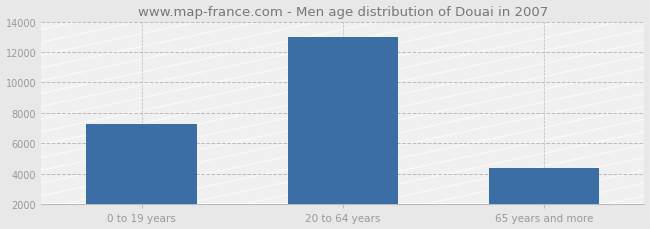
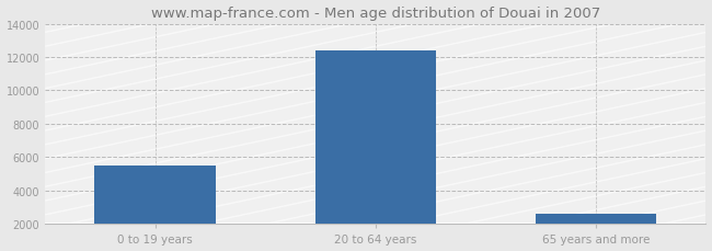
0 to 19 years: 7300 -> 5500
20 to 64 years: 13000 -> 12400
65 years and more: 4400 -> 2600
